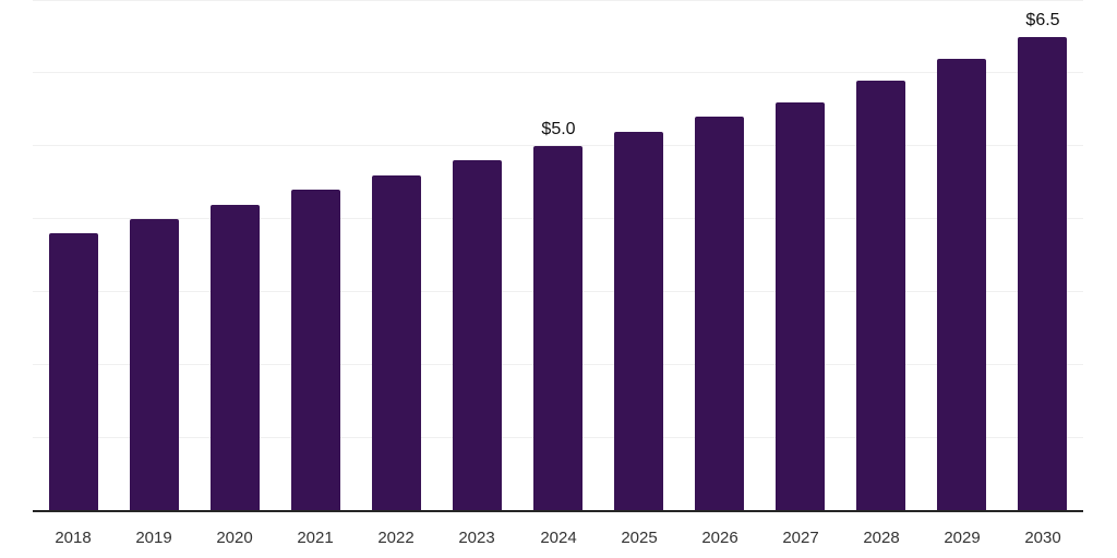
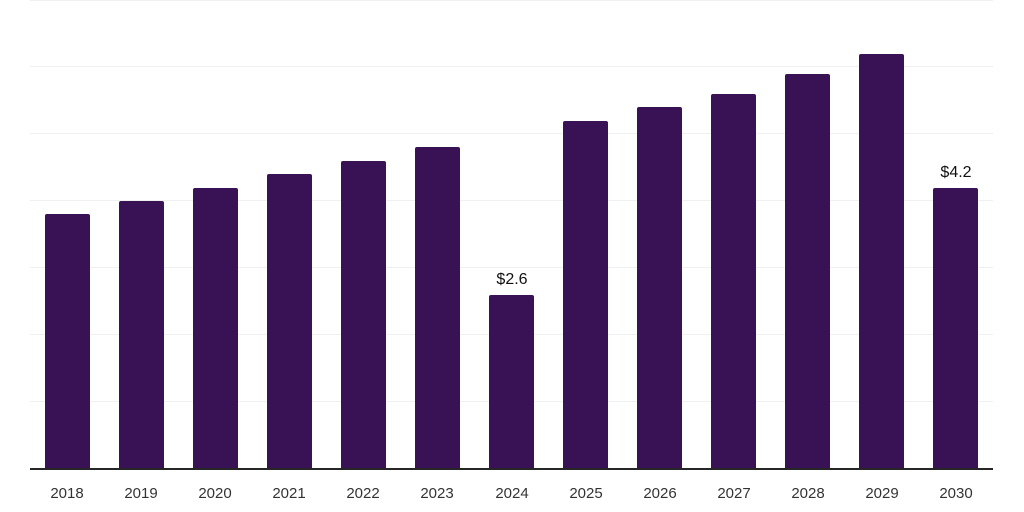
2024: $5.0 -> $2.6
2030: $6.5 -> $4.2
